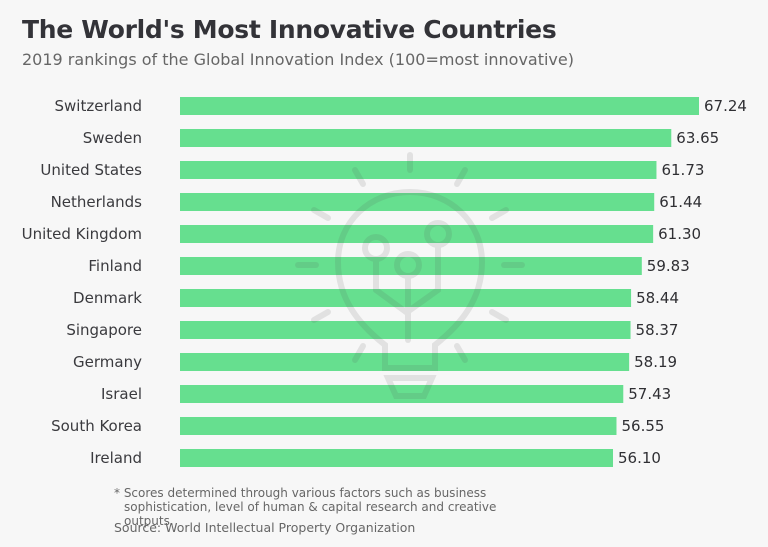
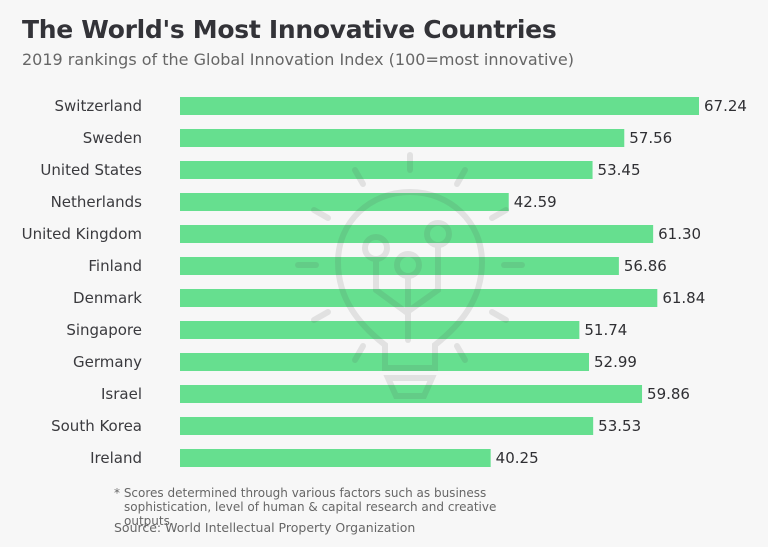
Sweden: 63.65 -> 57.56
United States: 61.73 -> 53.45
Netherlands: 61.44 -> 42.59
Finland: 59.83 -> 56.86
Denmark: 58.44 -> 61.84
Singapore: 58.37 -> 51.74
Germany: 58.19 -> 52.99
Israel: 57.43 -> 59.86
South Korea: 56.55 -> 53.53
Ireland: 56.10 -> 40.25
